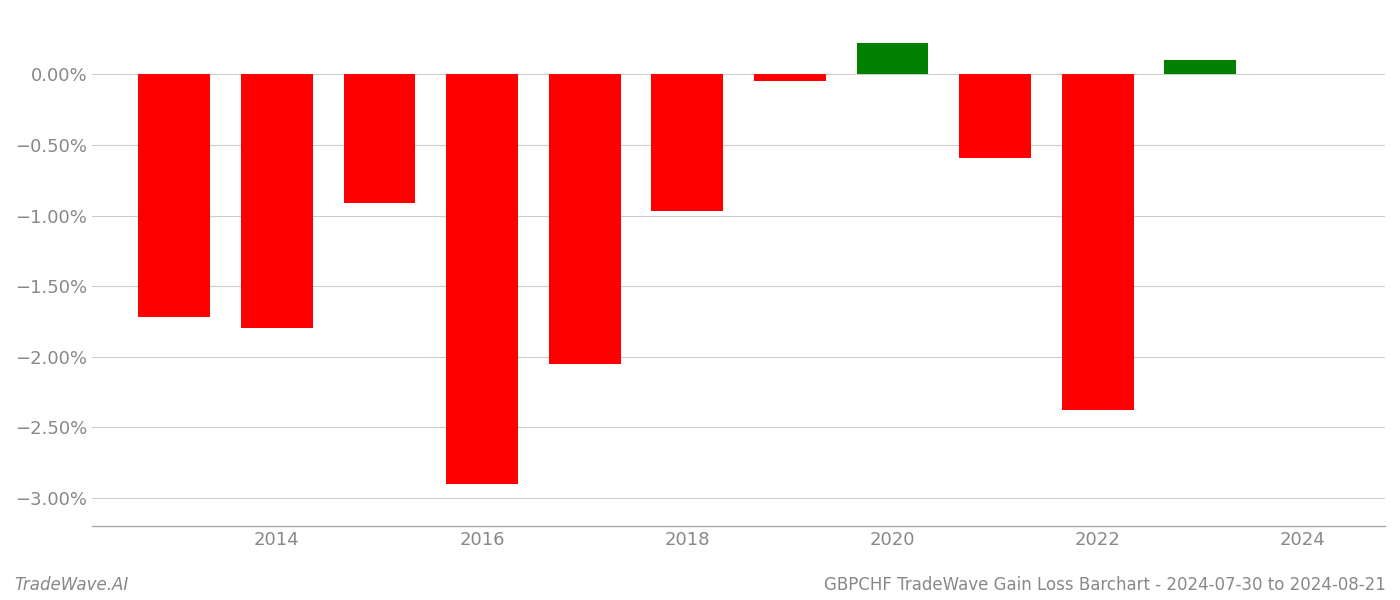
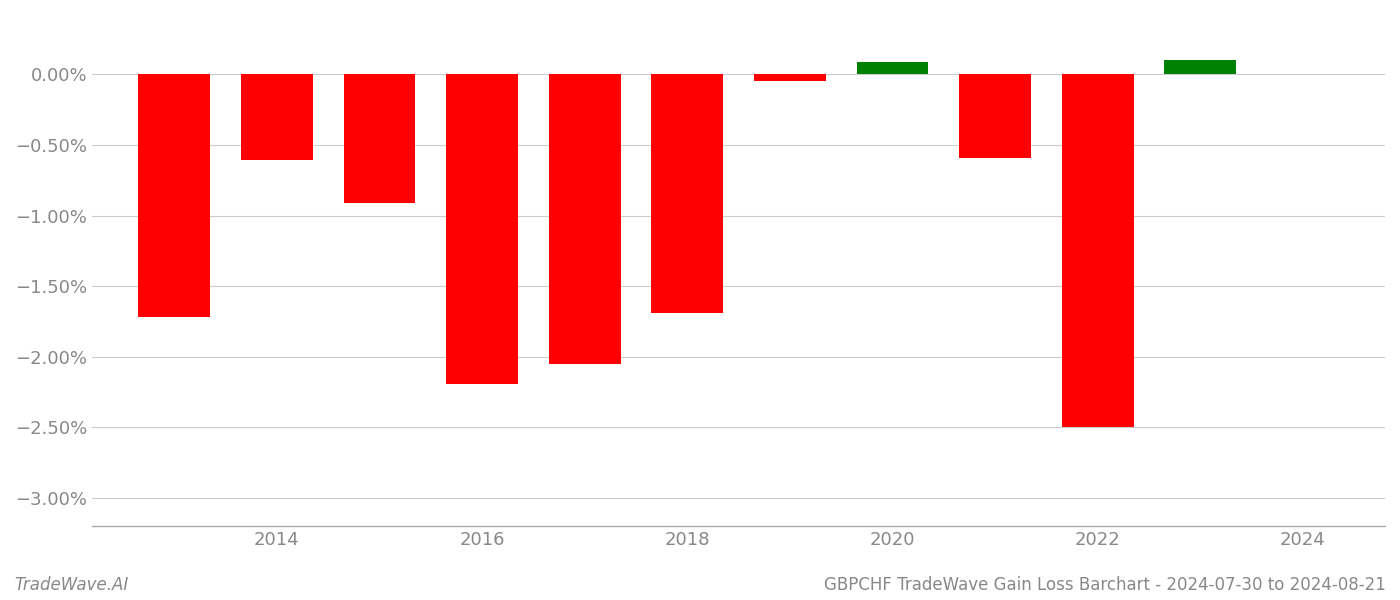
2014: -1.80% -> -0.61%
2016: -2.90% -> -2.19%
2018: -0.97% -> -1.69%
2020: 0.22% -> 0.09%
2022: -2.38% -> -2.50%
